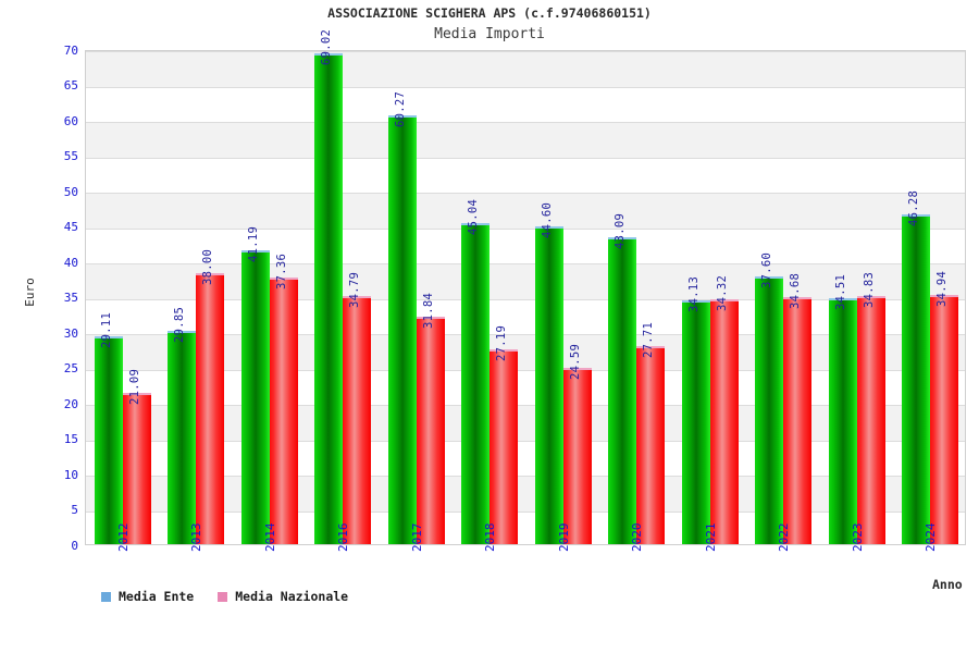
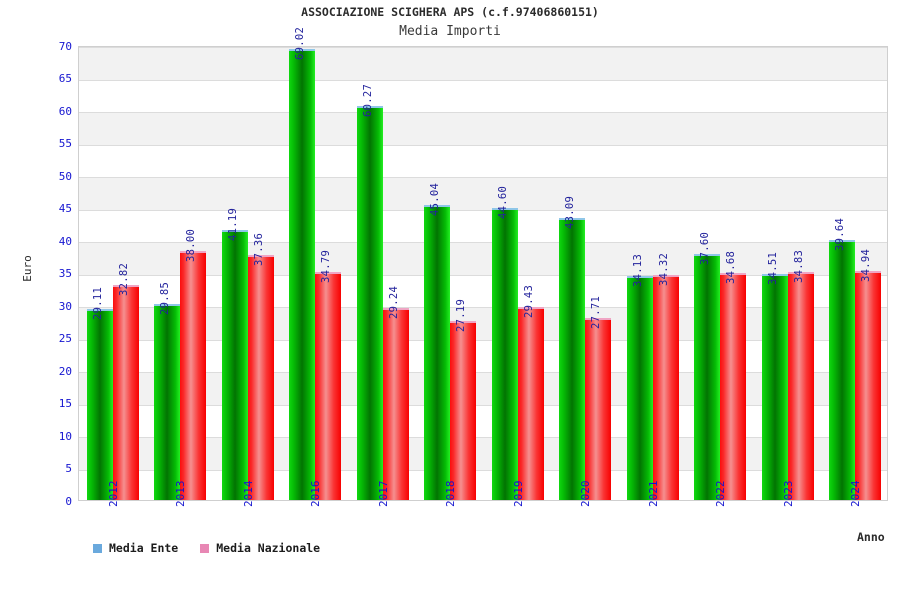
Media Nazionale/2012: 21.09 -> 32.82
Media Nazionale/2017: 31.84 -> 29.24
Media Nazionale/2019: 24.59 -> 29.43
Media Ente/2024: 46.28 -> 39.64
